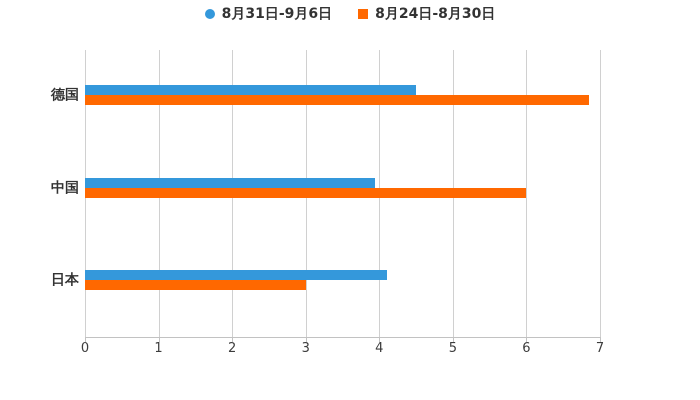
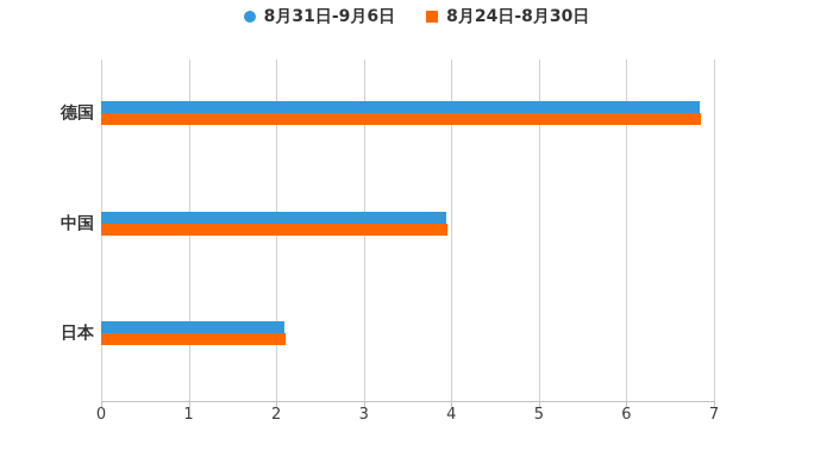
8月31日-9月6日/德国: 4.5 -> 6.8
8月24日-8月30日/中国: 6.0 -> 4.0
8月31日-9月6日/日本: 4.1 -> 2.1
8月24日-8月30日/日本: 3.0 -> 2.1
